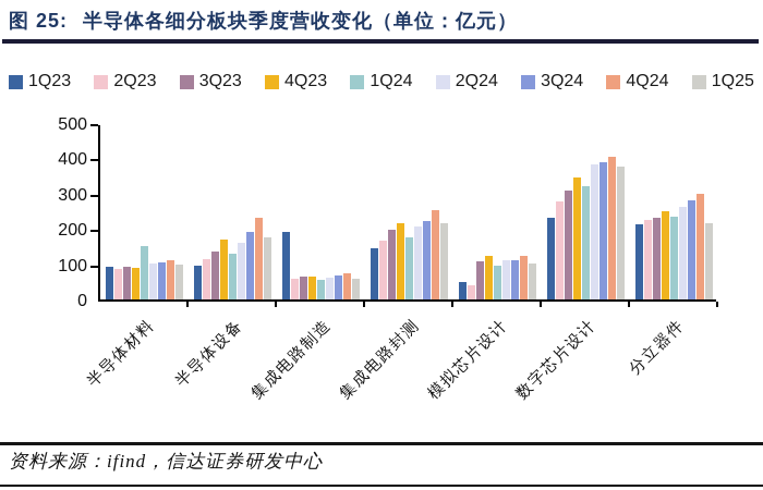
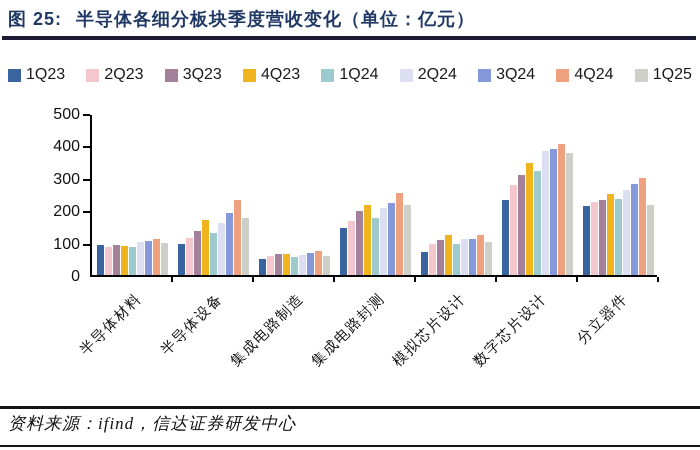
1Q24/半导体材料: 150 -> 90
1Q23/集成电路制造: 190 -> 50
1Q23/模拟芯片设计: 50 -> 70
2Q23/模拟芯片设计: 40 -> 100
